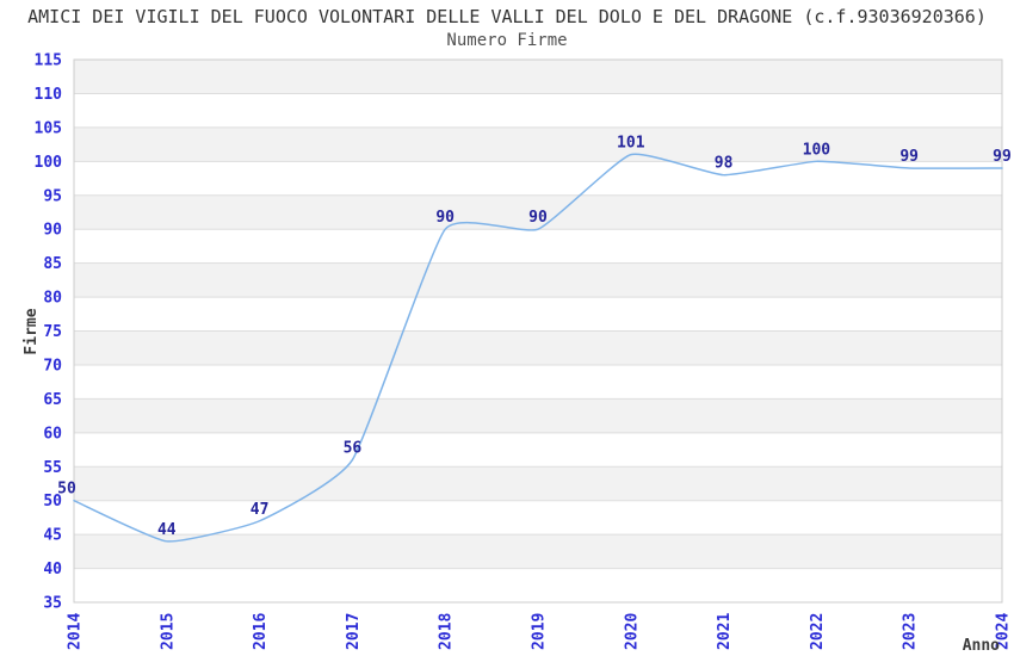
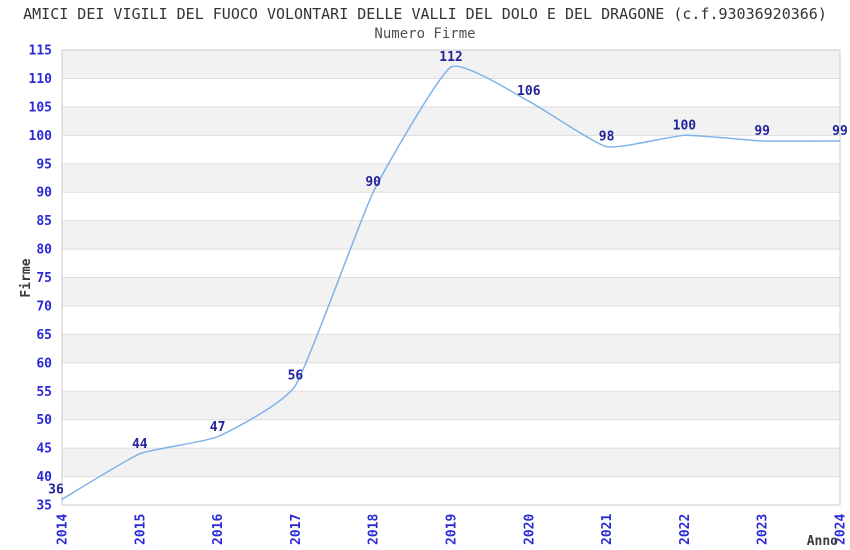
2014: 50 -> 36
2019: 90 -> 112
2020: 101 -> 106
